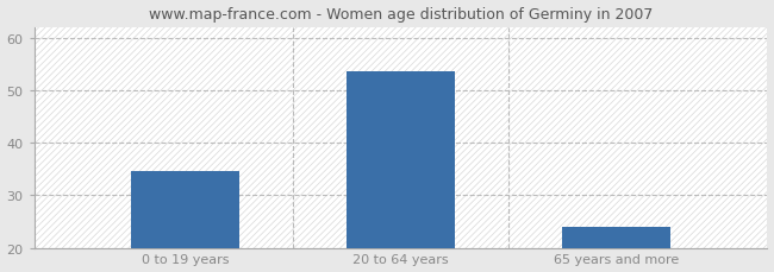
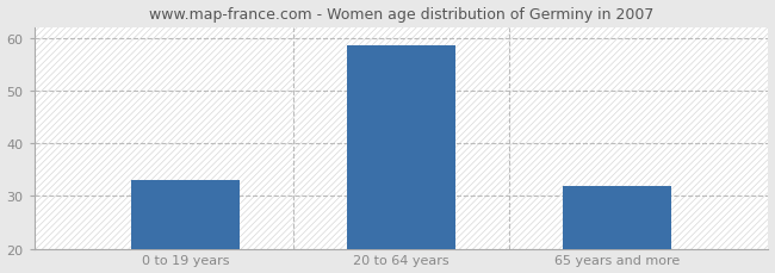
0 to 19 years: 34.5 -> 33.0
20 to 64 years: 53.5 -> 58.5
65 years and more: 24.0 -> 32.0
